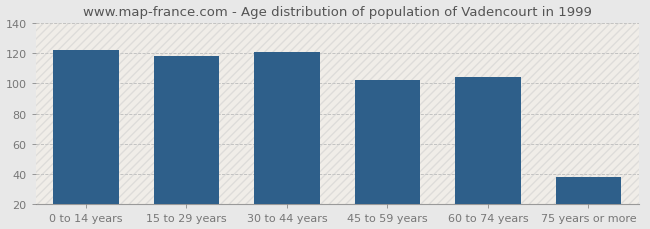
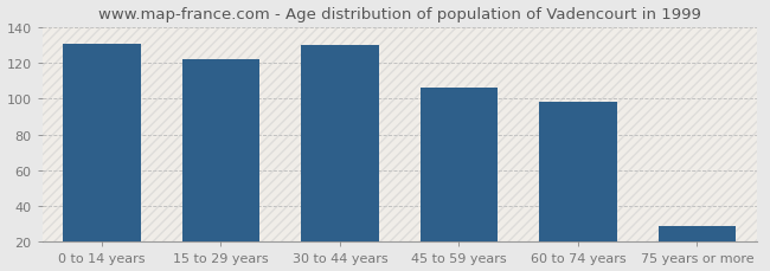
0 to 14 years: 122 -> 131
15 to 29 years: 118 -> 122
30 to 44 years: 121 -> 130
45 to 59 years: 102 -> 106
60 to 74 years: 104 -> 98
75 years or more: 38 -> 29
